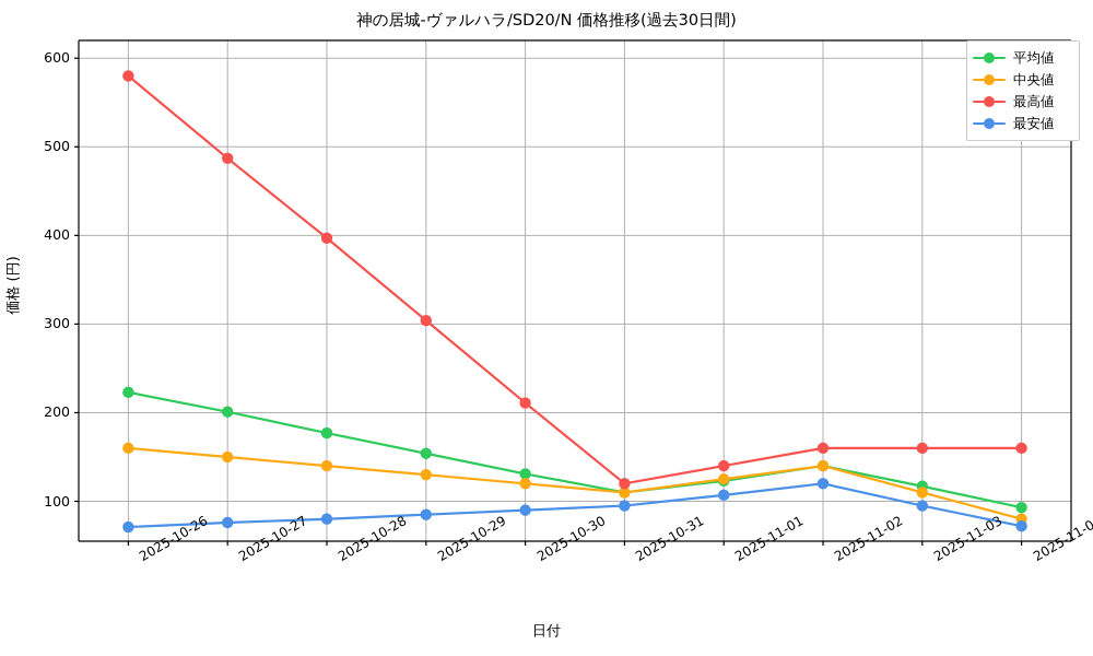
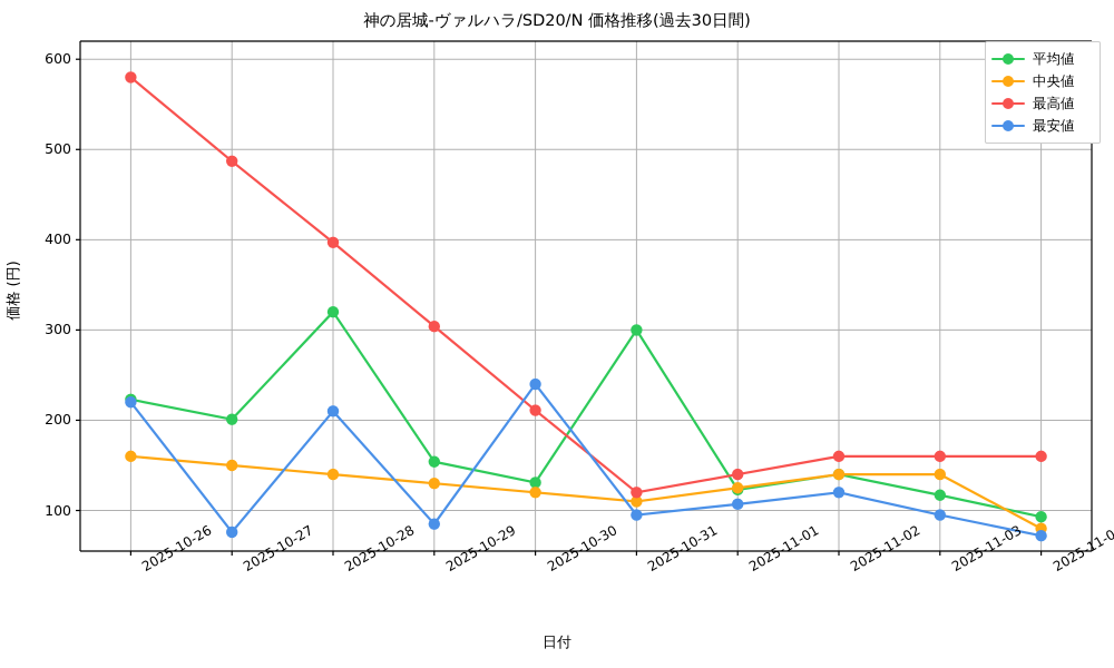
最安値/2025-10-26: 70 -> 220
平均値/2025-10-28: 180 -> 320
最安値/2025-10-28: 80 -> 210
最安値/2025-10-30: 90 -> 240
平均値/2025-10-31: 110 -> 300
中央値/2025-11-03: 110 -> 140
